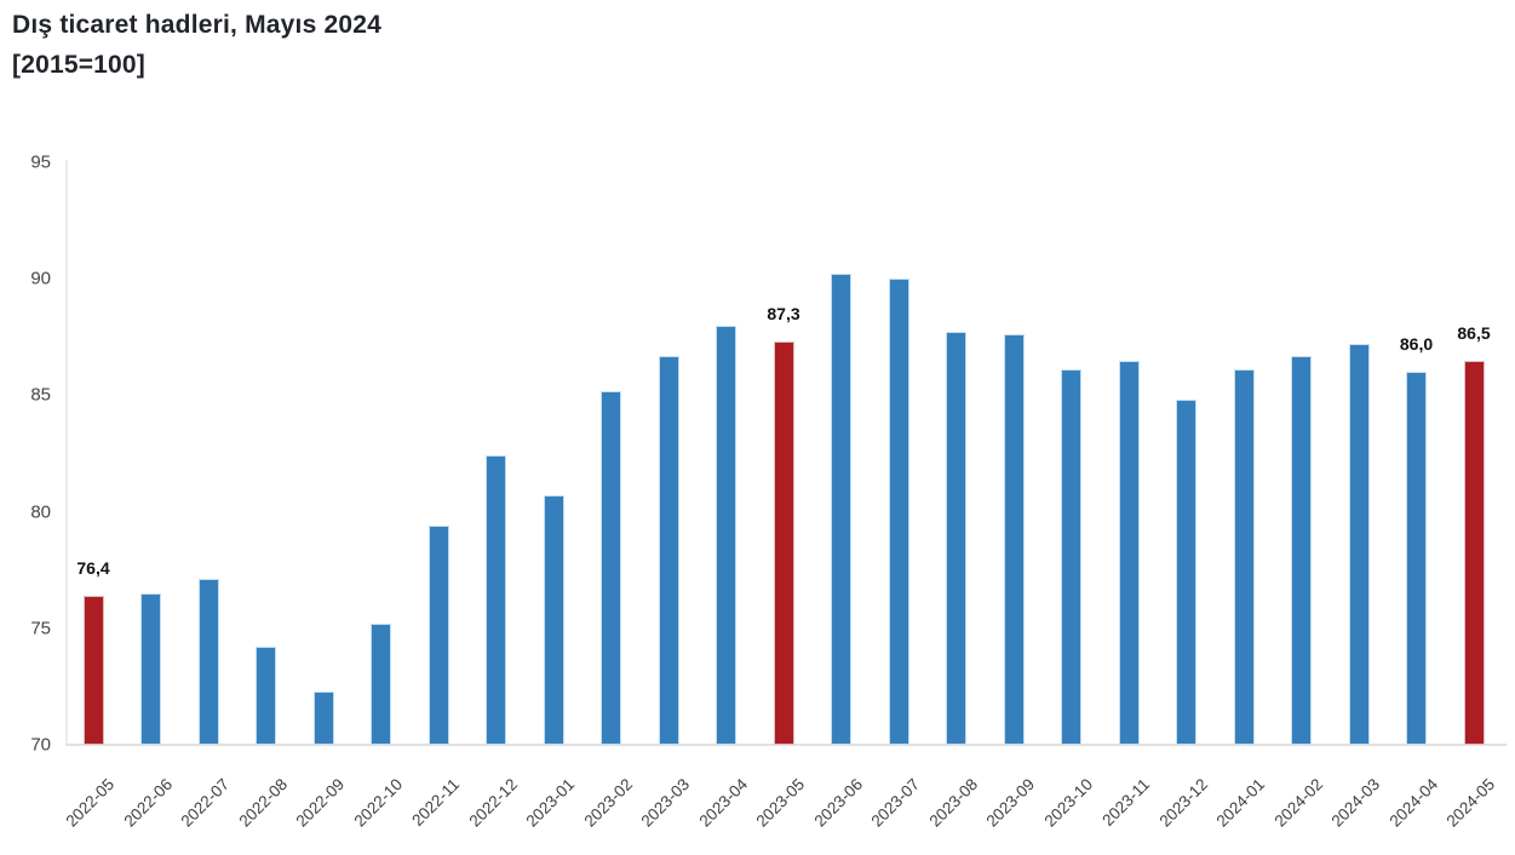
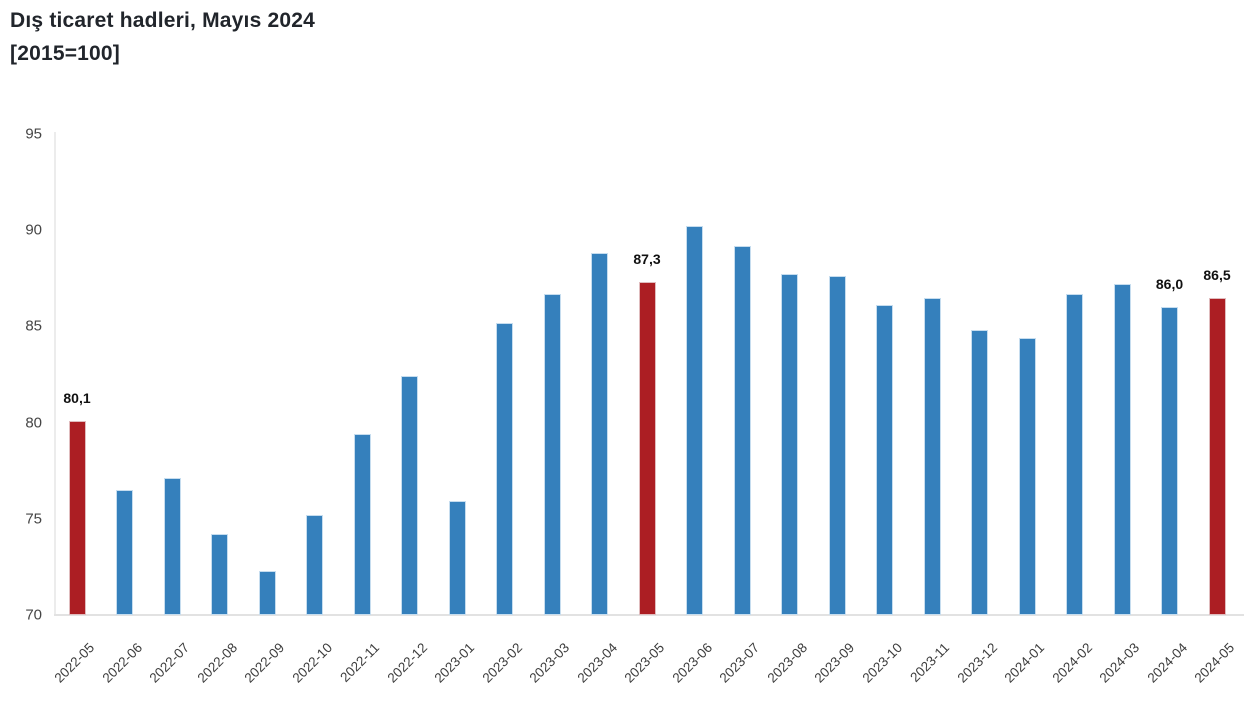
2022-05: 76,4 -> 80,1
2023-01: 80.7 -> 75.9
2023-04: 88.0 -> 88.8
2023-07: 90.0 -> 89.2
2024-01: 86.1 -> 84.4
